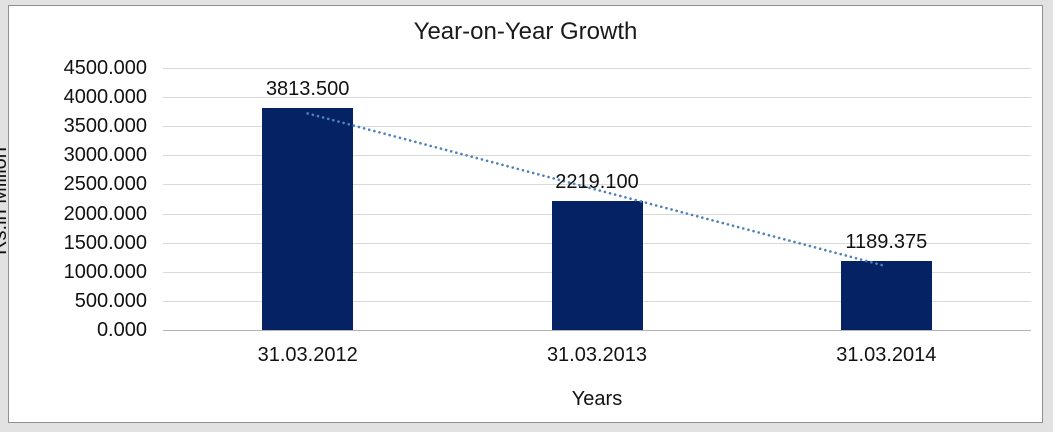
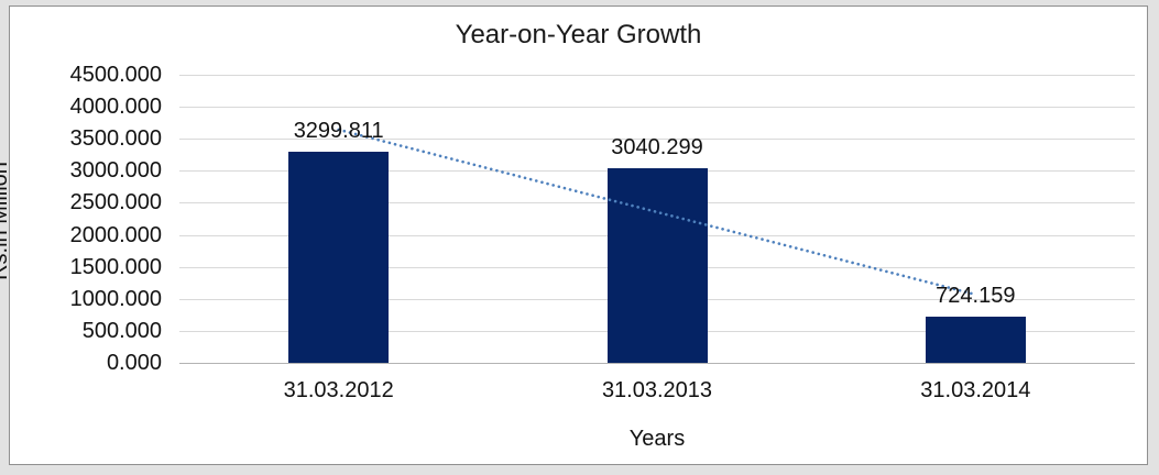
31.03.2012: 3813.500 -> 3299.811
31.03.2013: 2219.100 -> 3040.299
31.03.2014: 1189.375 -> 724.159
